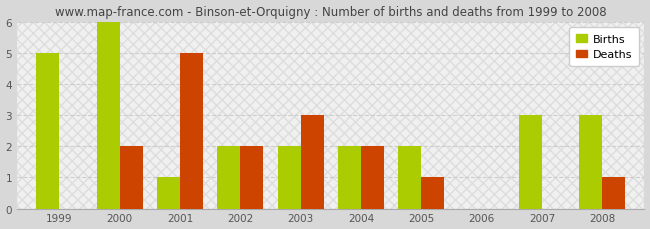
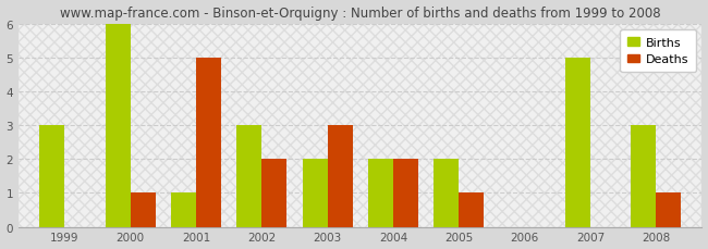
Births/1999: 5 -> 3
Deaths/2000: 2 -> 1
Births/2002: 2 -> 3
Births/2007: 3 -> 5
